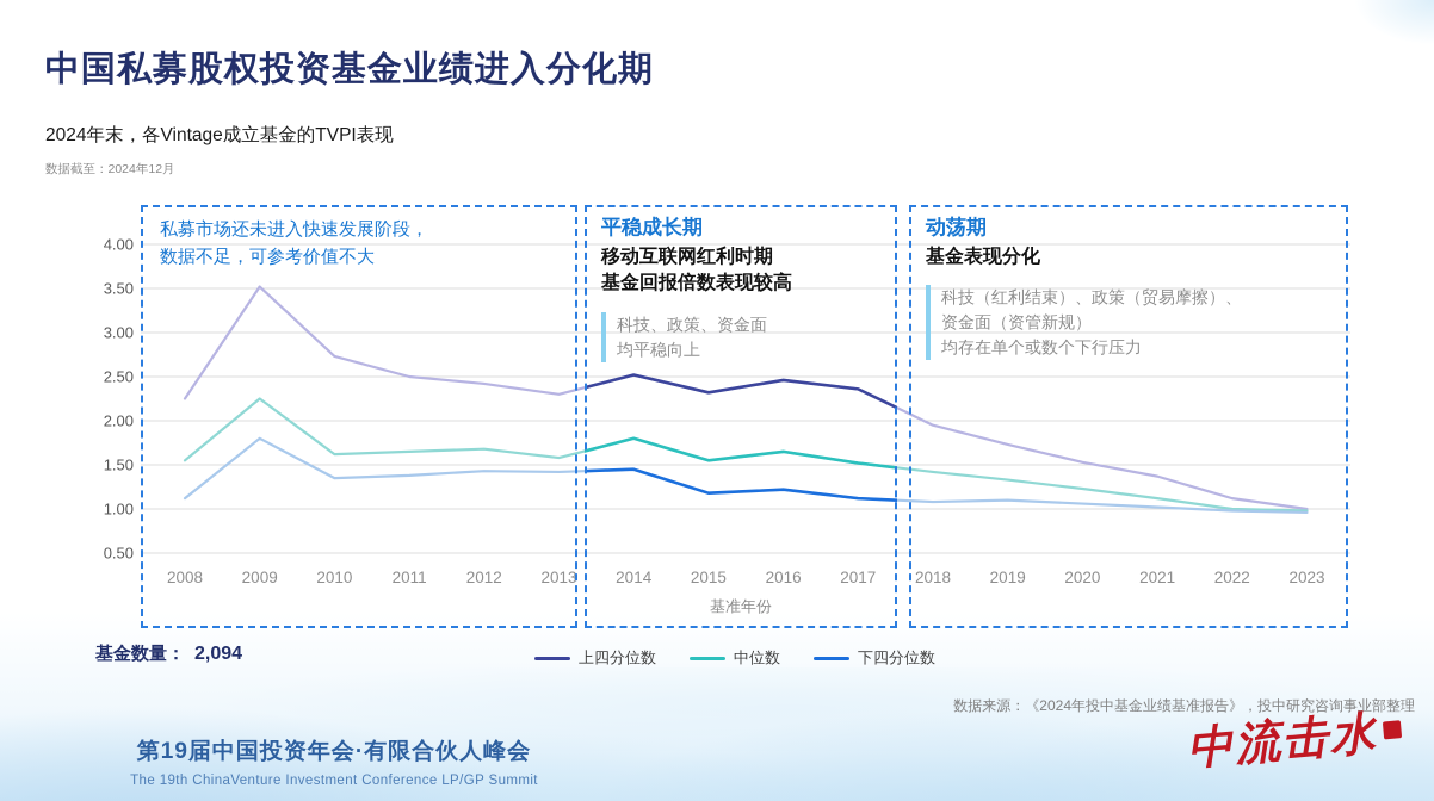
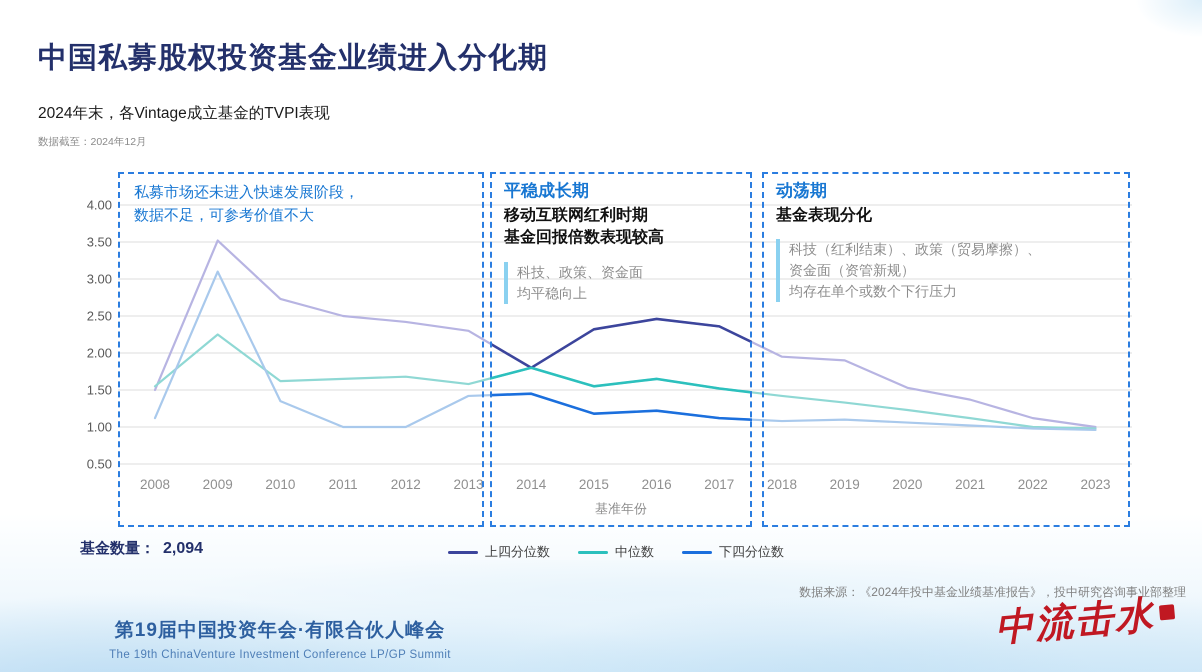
上四分位数/2008: 2.2 -> 1.5
下四分位数/2009: 1.8 -> 3.1
下四分位数/2011: 1.4 -> 1.0
下四分位数/2012: 1.4 -> 1.0
上四分位数/2014: 2.5 -> 1.8
上四分位数/2019: 1.7 -> 1.9
